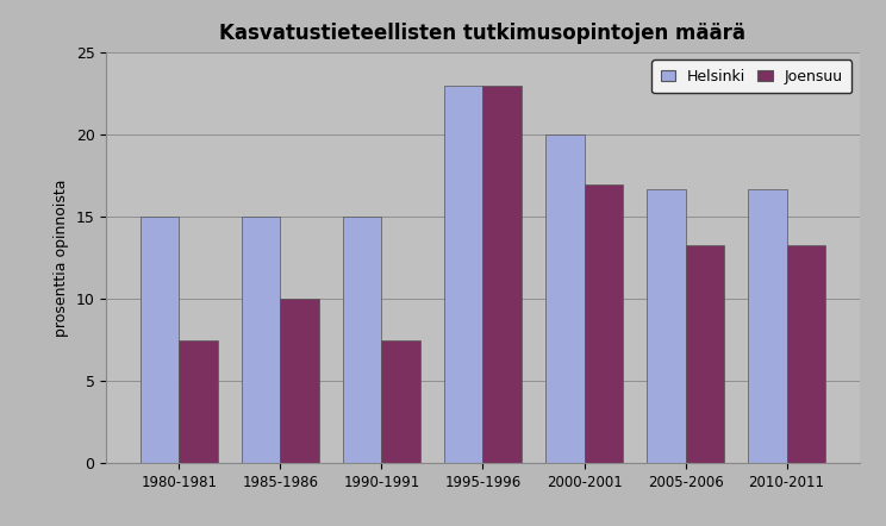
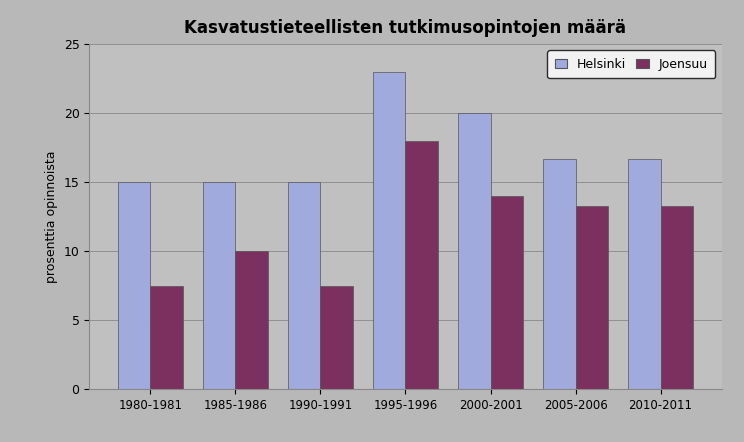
Joensuu/1995-1996: 23.0 -> 18.0
Joensuu/2000-2001: 17.0 -> 14.0
